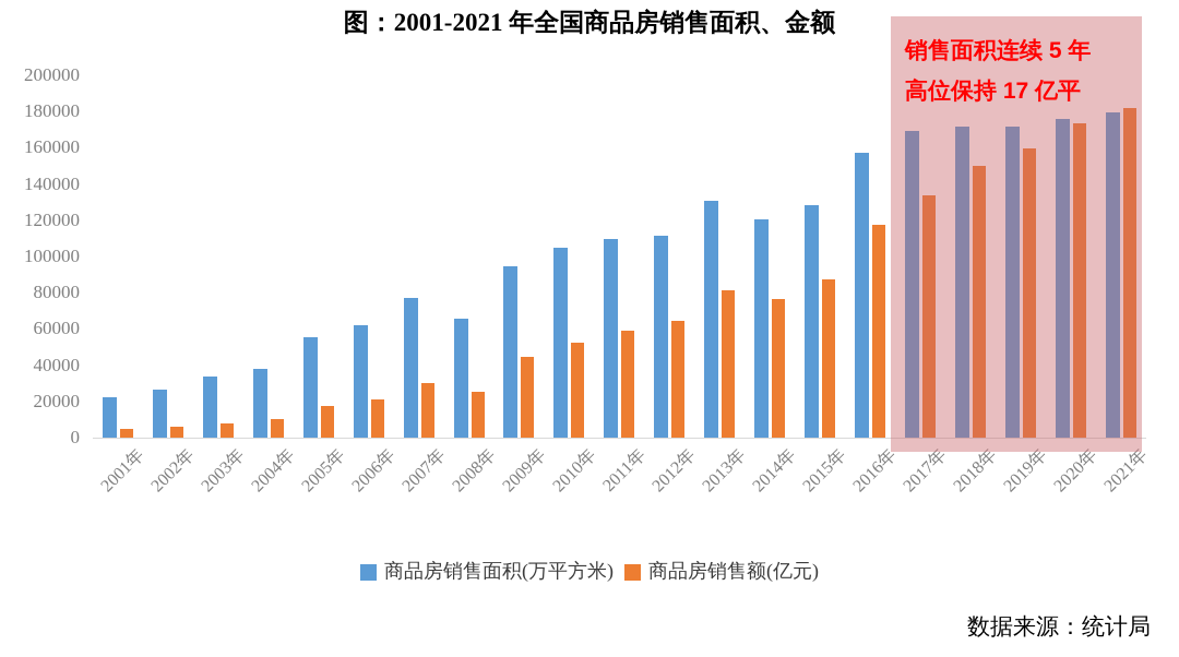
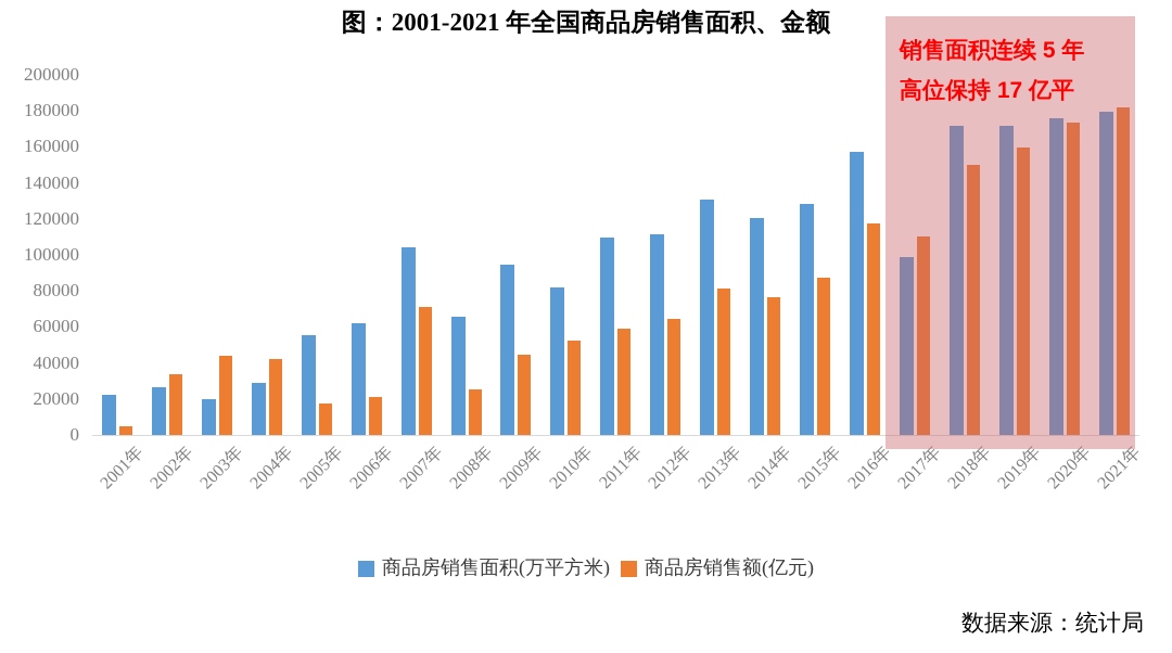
商品房销售额(亿元)/2002年: 6000 -> 34000
商品房销售面积(万平方米)/2003年: 34000 -> 20000
商品房销售额(亿元)/2003年: 8000 -> 44000
商品房销售面积(万平方米)/2004年: 38000 -> 29000
商品房销售额(亿元)/2004年: 10000 -> 42000
商品房销售面积(万平方米)/2007年: 77000 -> 104000
商品房销售额(亿元)/2007年: 30000 -> 71000
商品房销售面积(万平方米)/2010年: 105000 -> 82000
商品房销售面积(万平方米)/2017年: 169000 -> 99000
商品房销售额(亿元)/2017年: 134000 -> 110000
